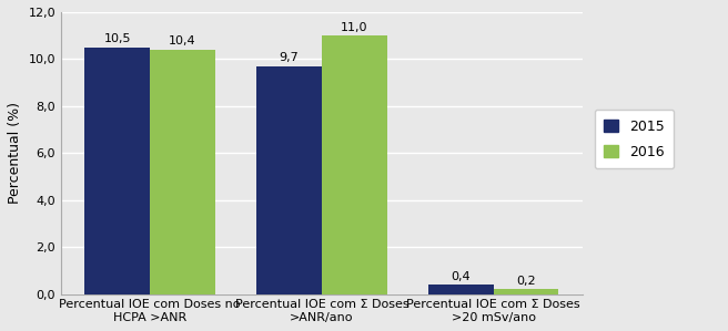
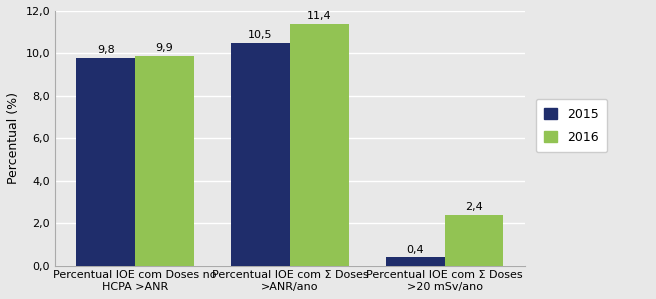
2015/Percentual IOE com Doses no HCPA >ANR: 10,5 -> 9,8
2016/Percentual IOE com Doses no HCPA >ANR: 10,4 -> 9,9
2015/Percentual IOE com Σ Doses >ANR/ano: 9,7 -> 10,5
2016/Percentual IOE com Σ Doses >ANR/ano: 11,0 -> 11,4
2016/Percentual IOE com Σ Doses >20 mSv/ano: 0,2 -> 2,4
